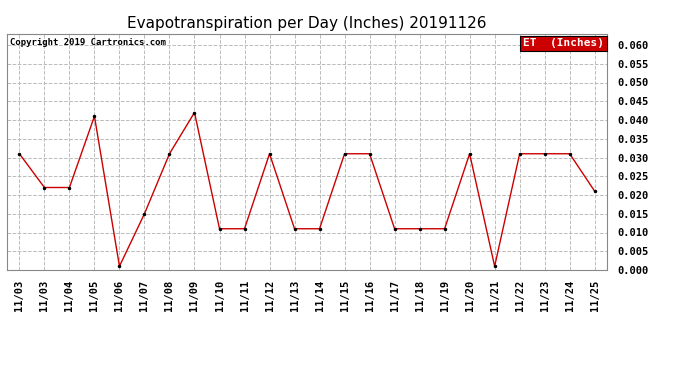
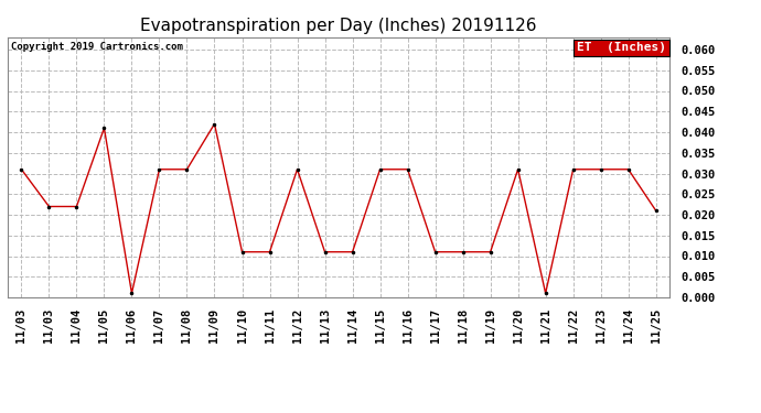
11/07: 0.015 -> 0.031
